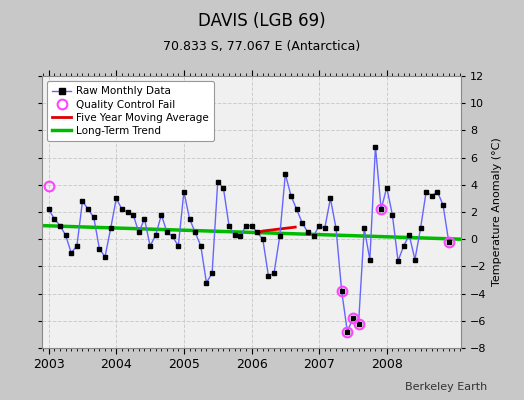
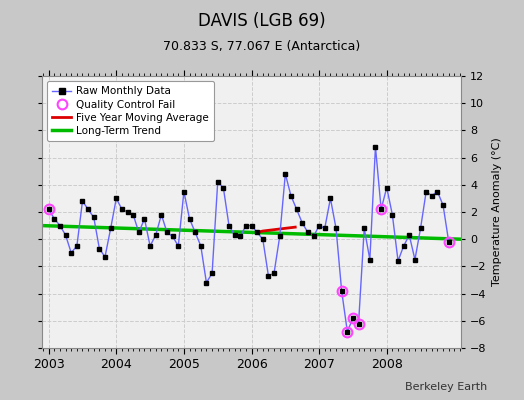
Quality Control Fail/2003: 3.9 -> 2.2
